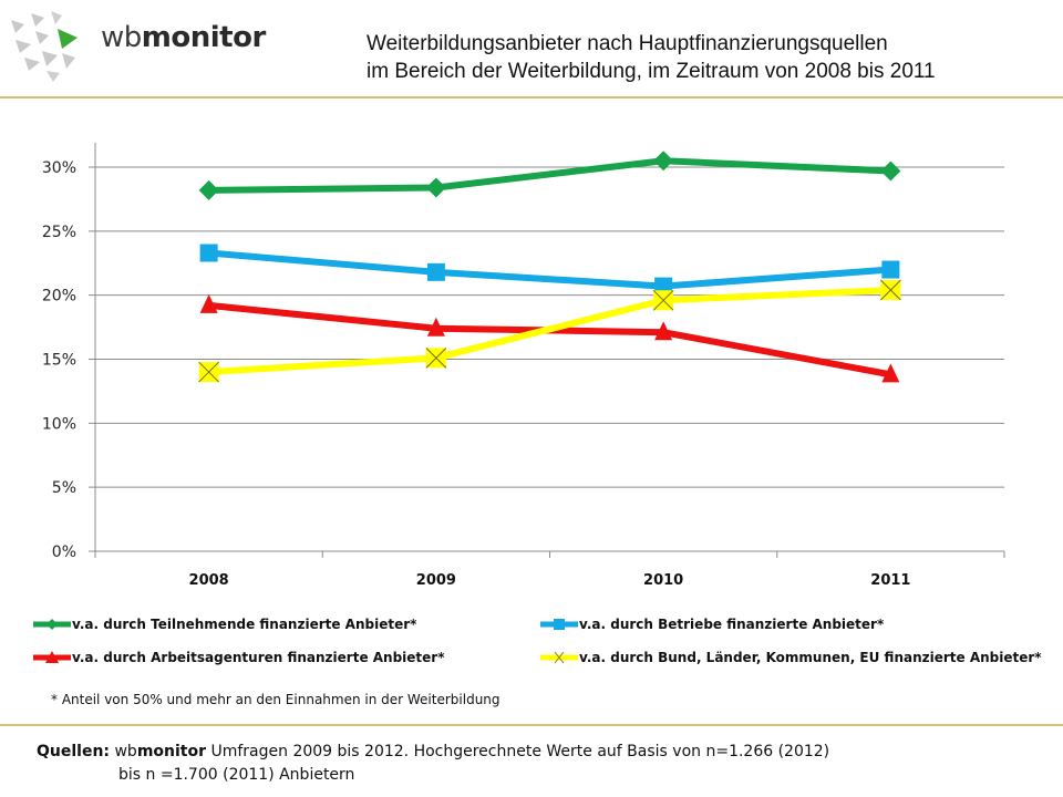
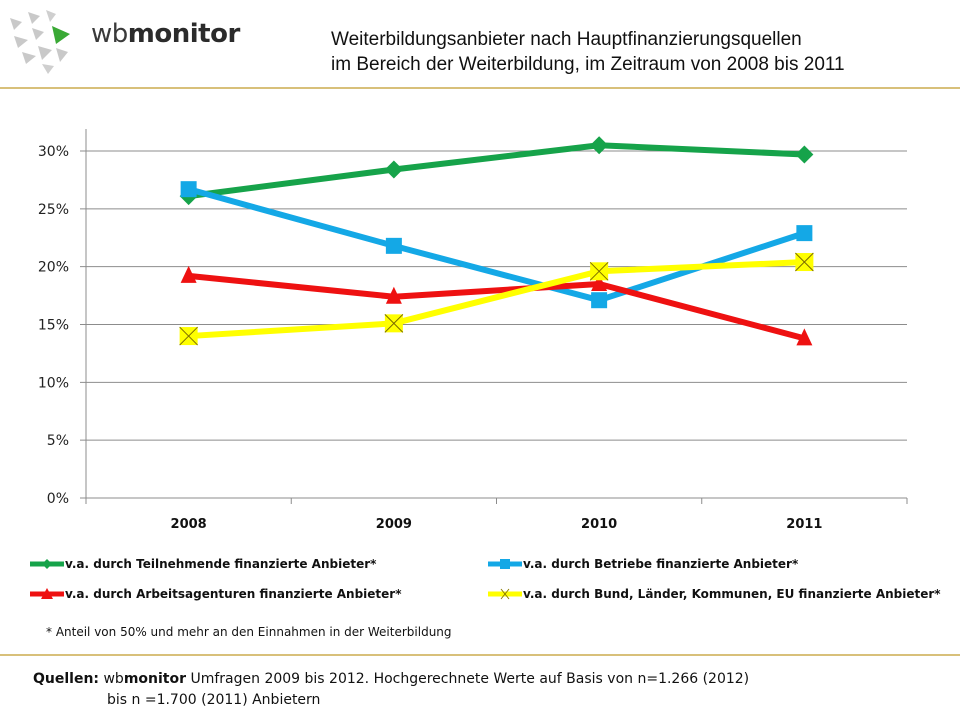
v.a. durch Teilnehmende finanzierte Anbieter*/2008: 28.2% -> 26.1%
v.a. durch Betriebe finanzierte Anbieter*/2008: 23.3% -> 26.7%
v.a. durch Betriebe finanzierte Anbieter*/2010: 20.7% -> 17.1%
v.a. durch Arbeitsagenturen finanzierte Anbieter*/2010: 17.1% -> 18.5%
v.a. durch Betriebe finanzierte Anbieter*/2011: 22.0% -> 22.9%
